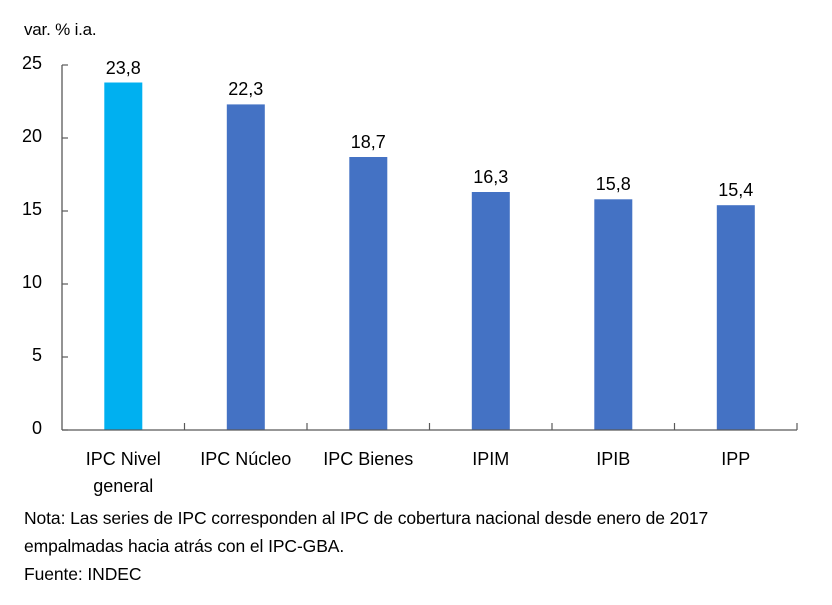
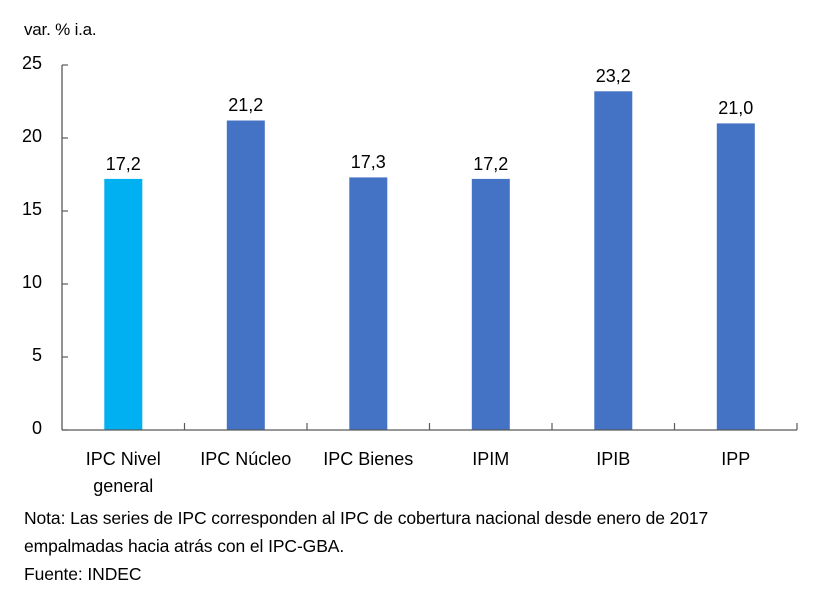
IPC Nivel general: 23,8 -> 17,2
IPC Núcleo: 22,3 -> 21,2
IPC Bienes: 18,7 -> 17,3
IPIM: 16,3 -> 17,2
IPIB: 15,8 -> 23,2
IPP: 15,4 -> 21,0
